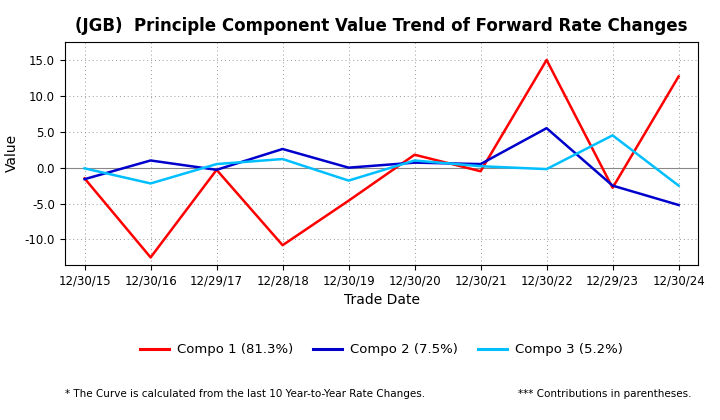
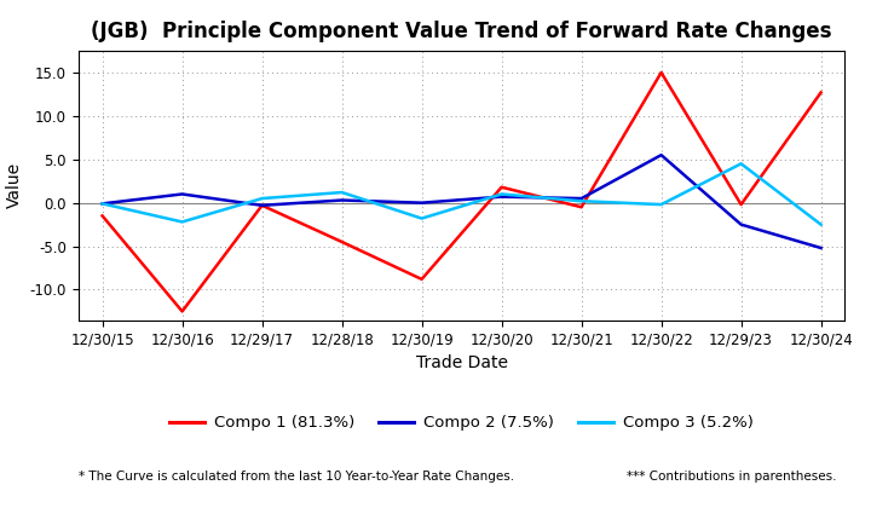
Compo 2 (7.5%)/12/30/15: -1.6 -> -0.1
Compo 1 (81.3%)/12/28/18: -10.8 -> -4.5
Compo 2 (7.5%)/12/28/18: 2.6 -> 0.3
Compo 1 (81.3%)/12/30/19: -4.6 -> -8.8
Compo 1 (81.3%)/12/29/23: -2.8 -> -0.2
